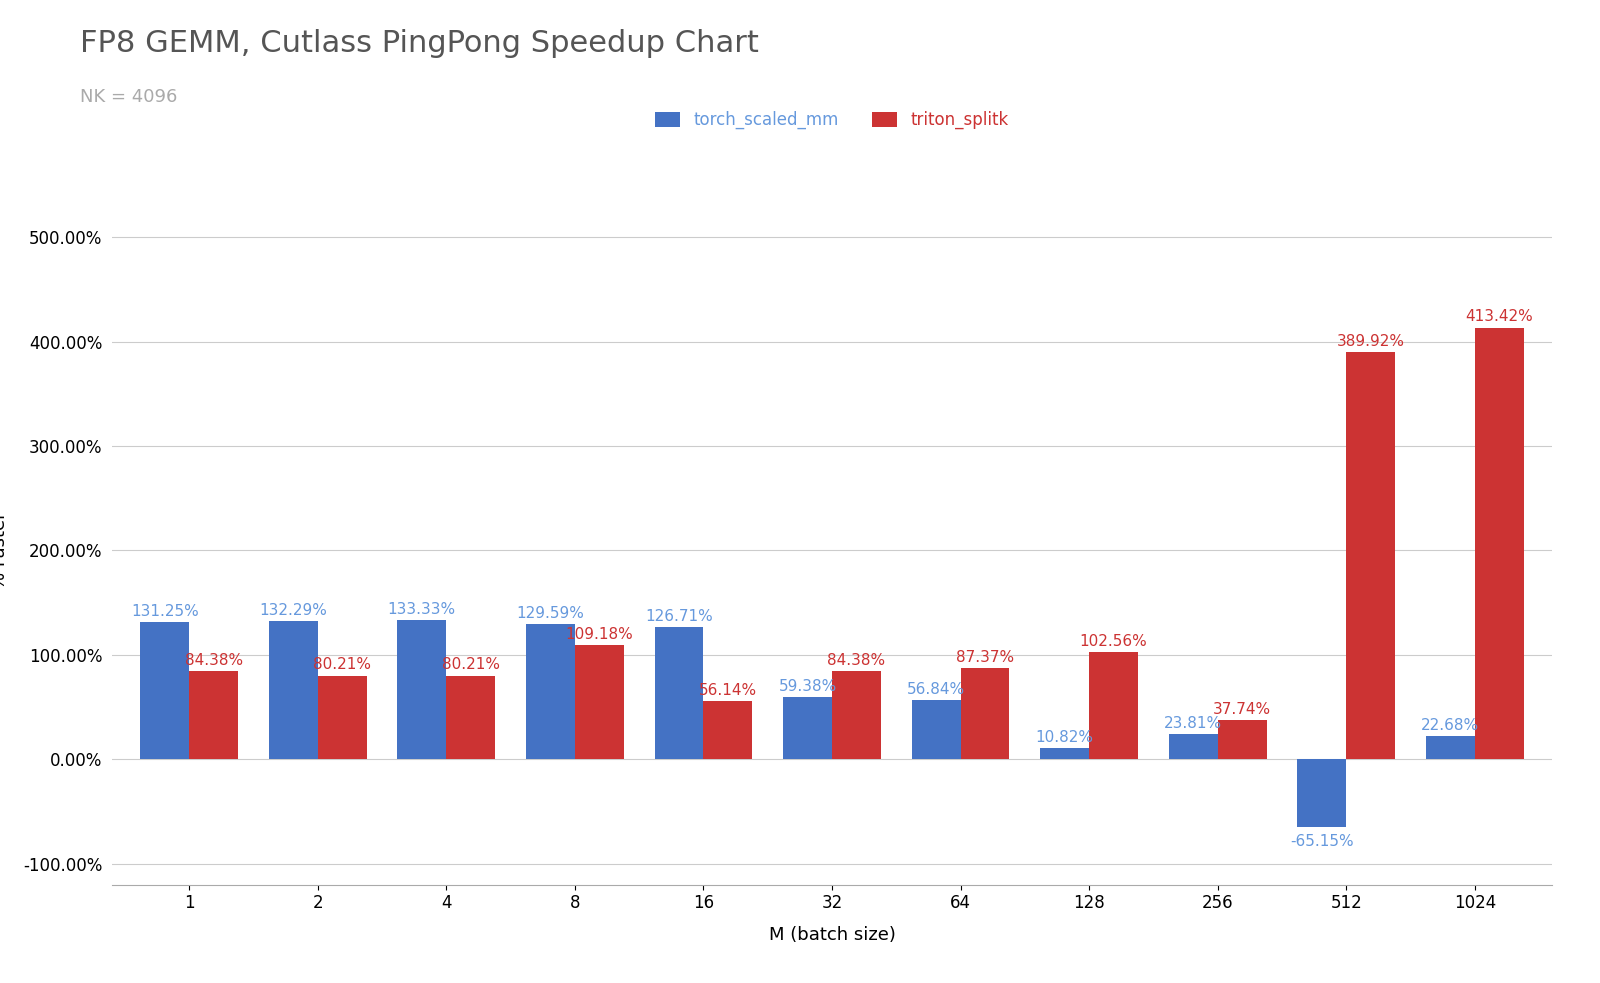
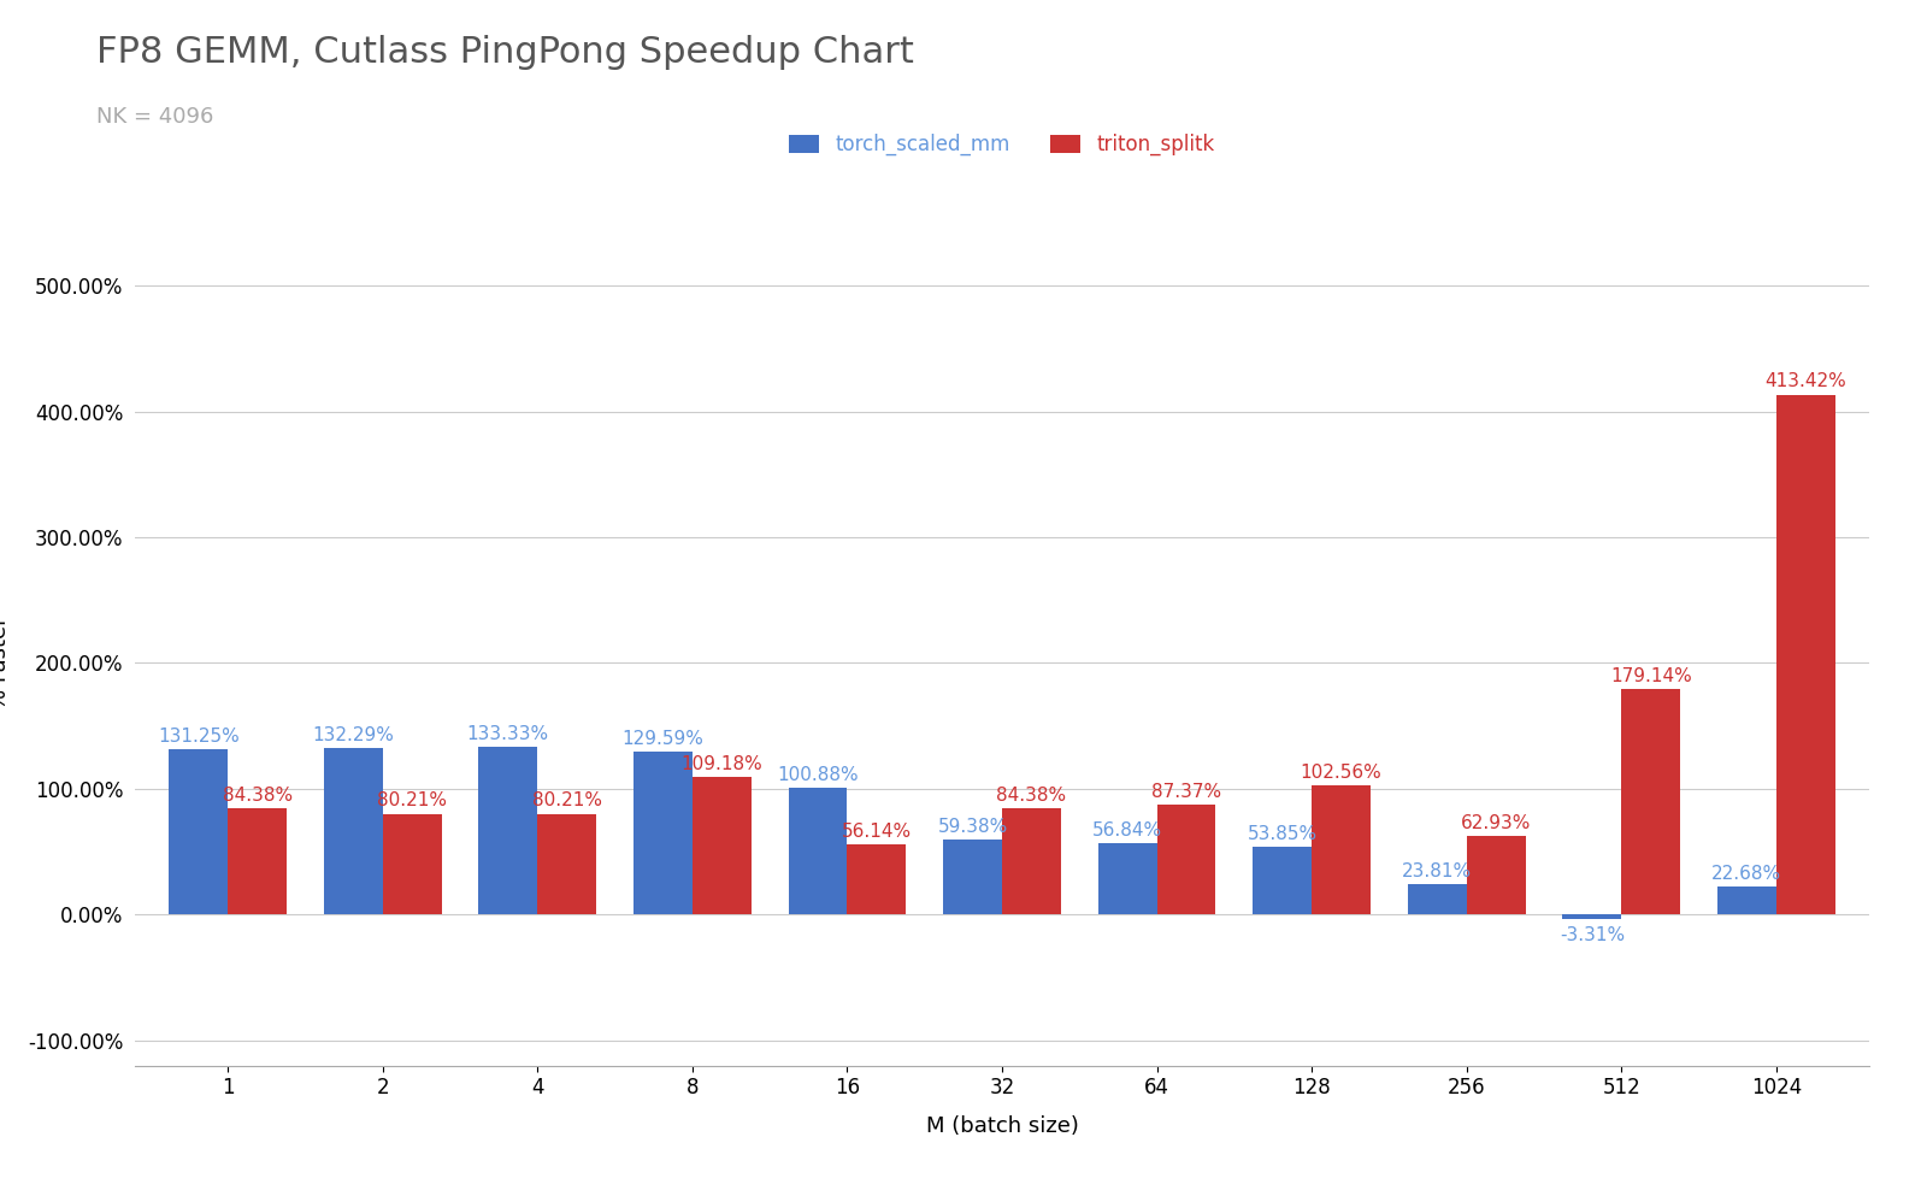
torch_scaled_mm/16: 126.71% -> 100.88%
torch_scaled_mm/128: 10.82% -> 53.85%
triton_splitk/256: 37.74% -> 62.93%
torch_scaled_mm/512: -65.15% -> -3.31%
triton_splitk/512: 389.92% -> 179.14%
